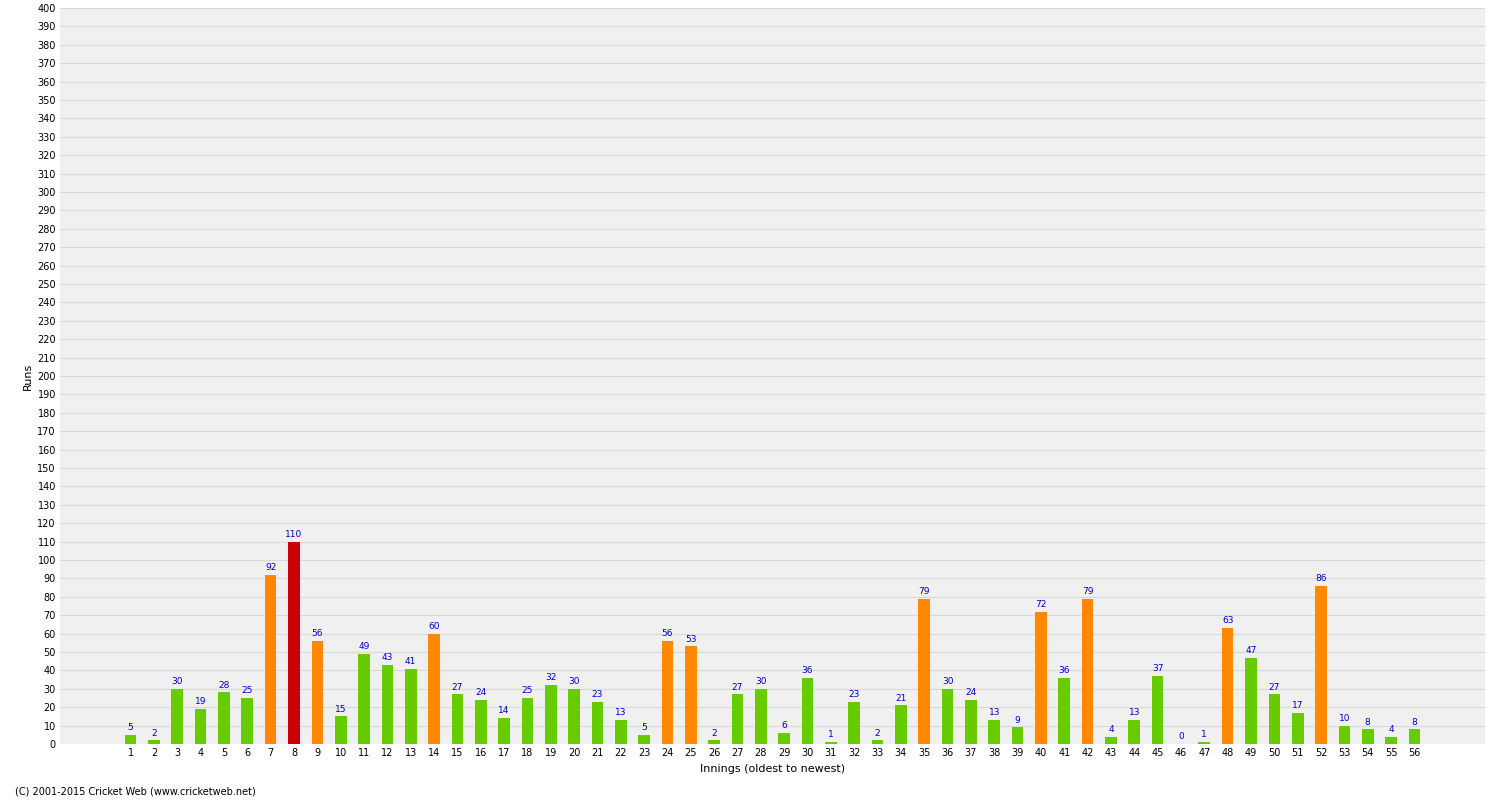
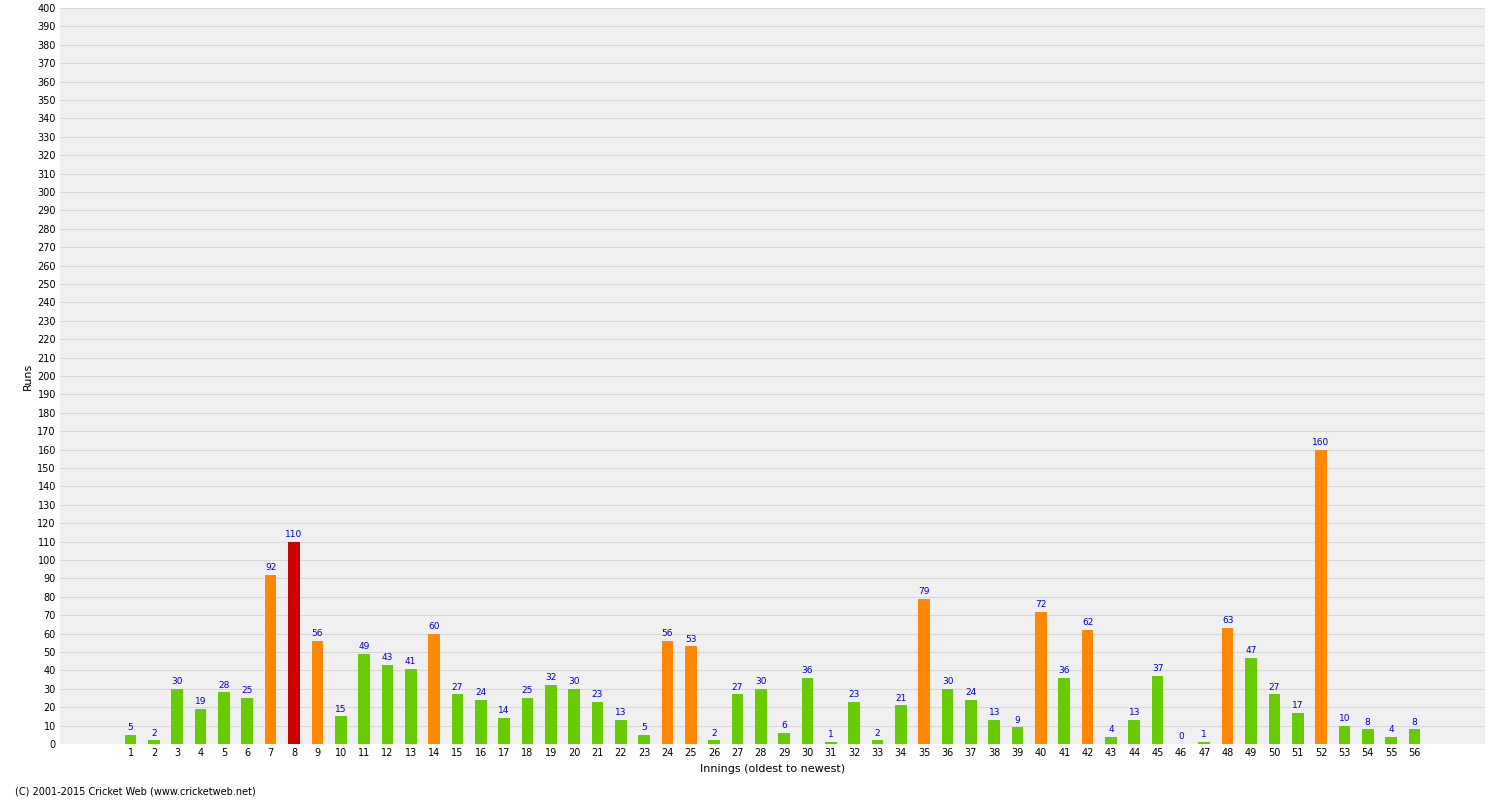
42: 79 -> 62
52: 86 -> 160
